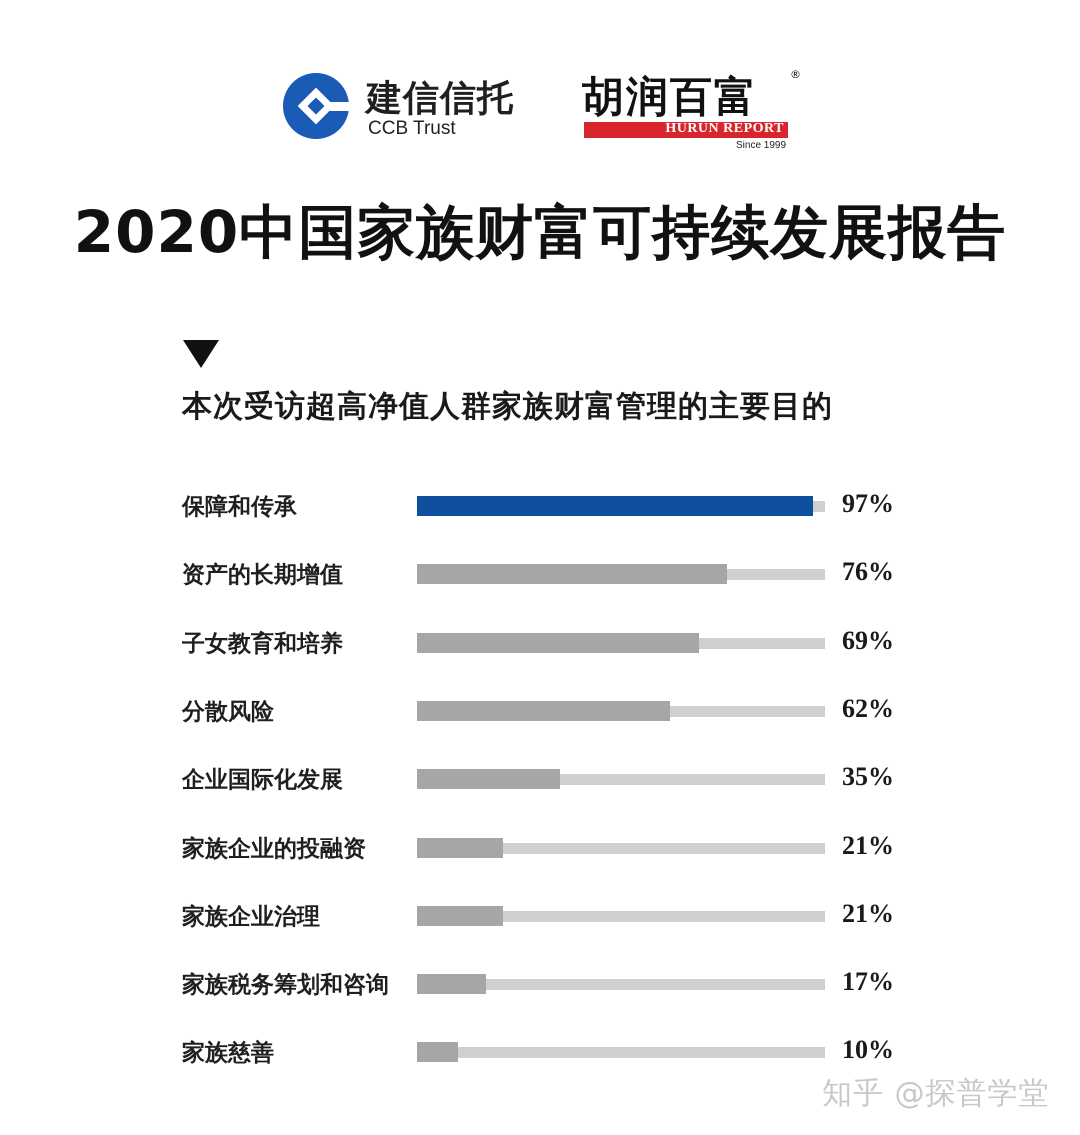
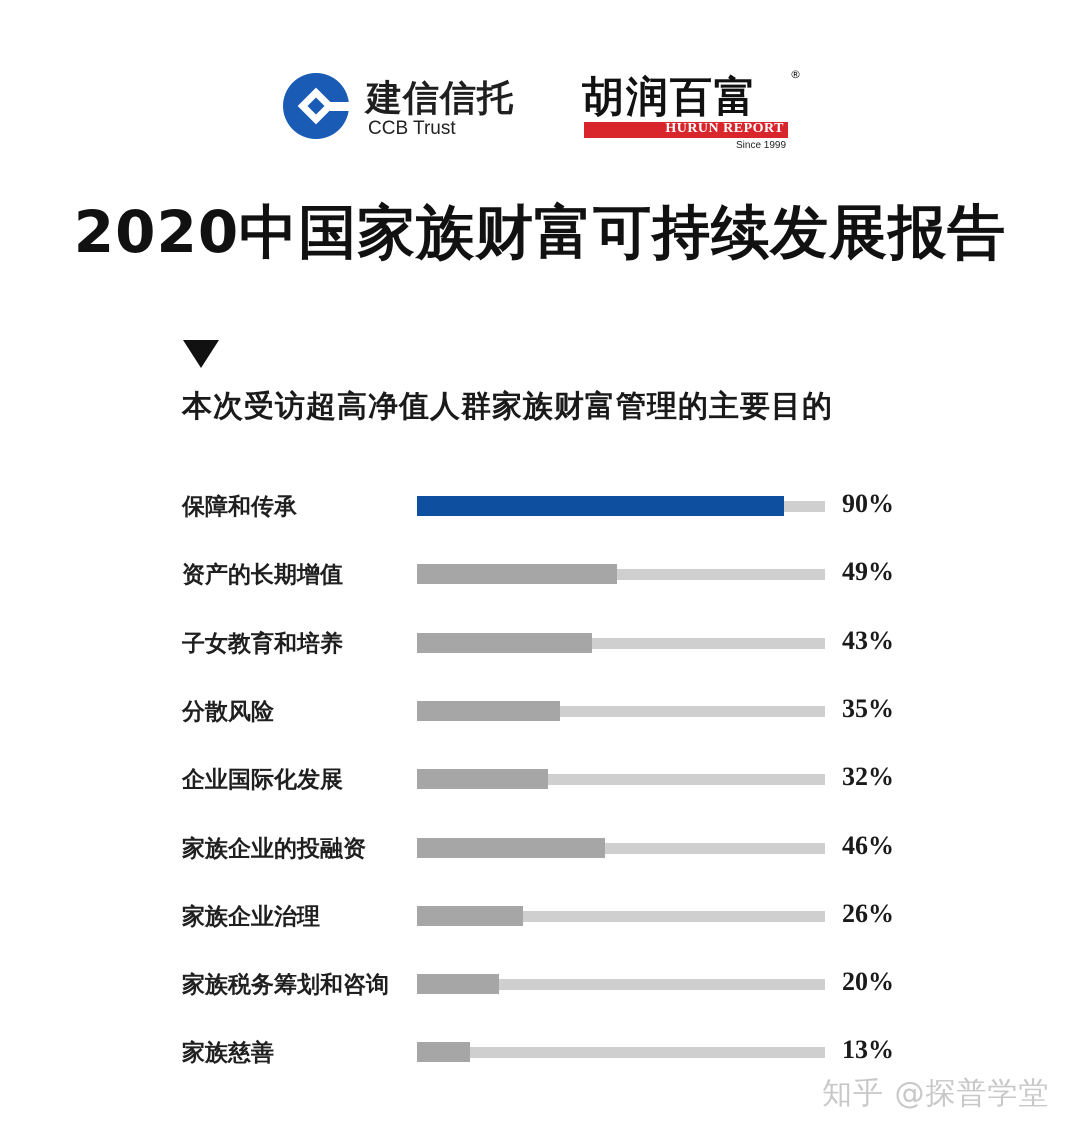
保障和传承: 97% -> 90%
资产的长期增值: 76% -> 49%
子女教育和培养: 69% -> 43%
分散风险: 62% -> 35%
企业国际化发展: 35% -> 32%
家族企业的投融资: 21% -> 46%
家族企业治理: 21% -> 26%
家族税务筹划和咨询: 17% -> 20%
家族慈善: 10% -> 13%
